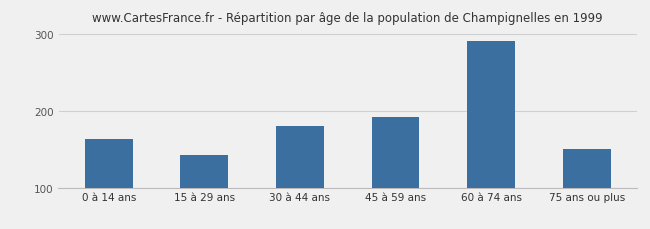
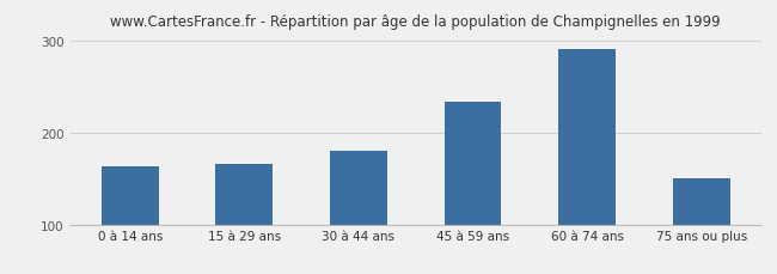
15 à 29 ans: 143 -> 166
45 à 59 ans: 192 -> 234
